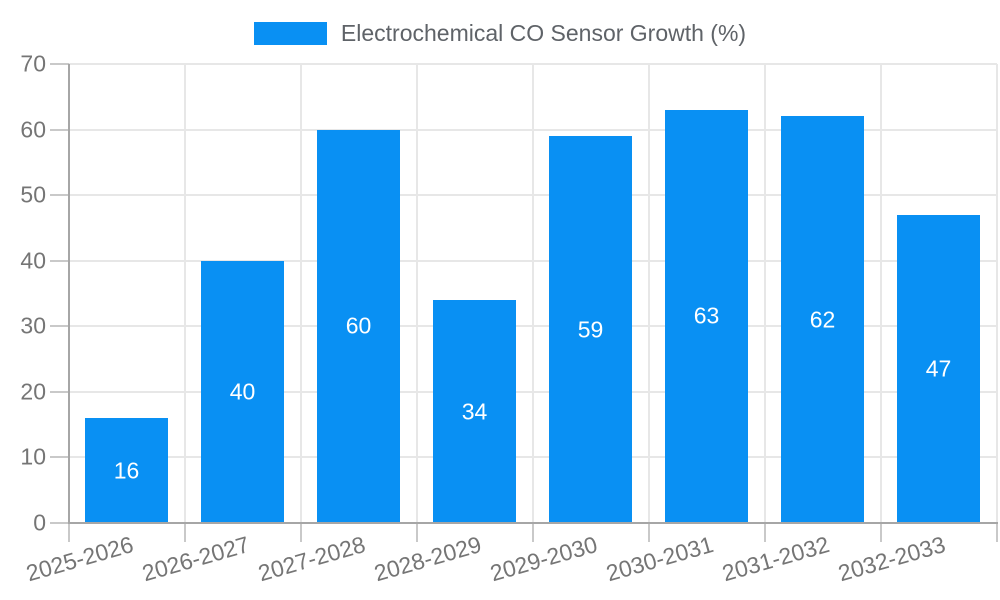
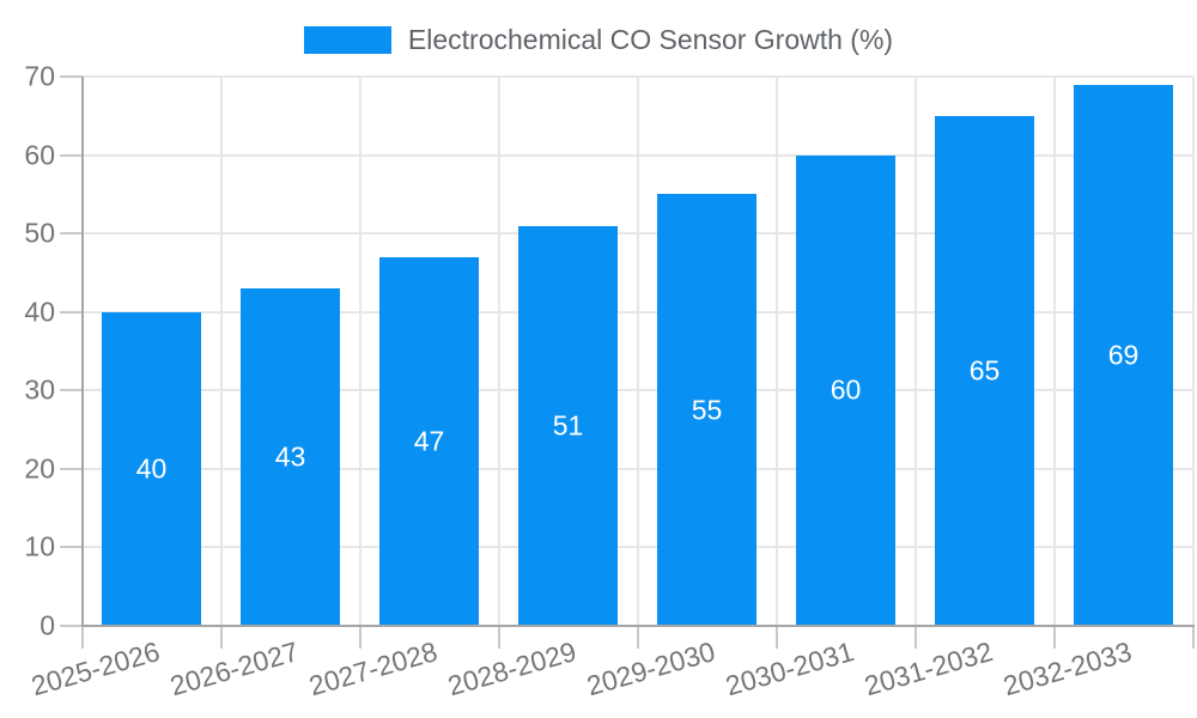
2025-2026: 16 -> 40
2026-2027: 40 -> 43
2027-2028: 60 -> 47
2028-2029: 34 -> 51
2029-2030: 59 -> 55
2030-2031: 63 -> 60
2031-2032: 62 -> 65
2032-2033: 47 -> 69
